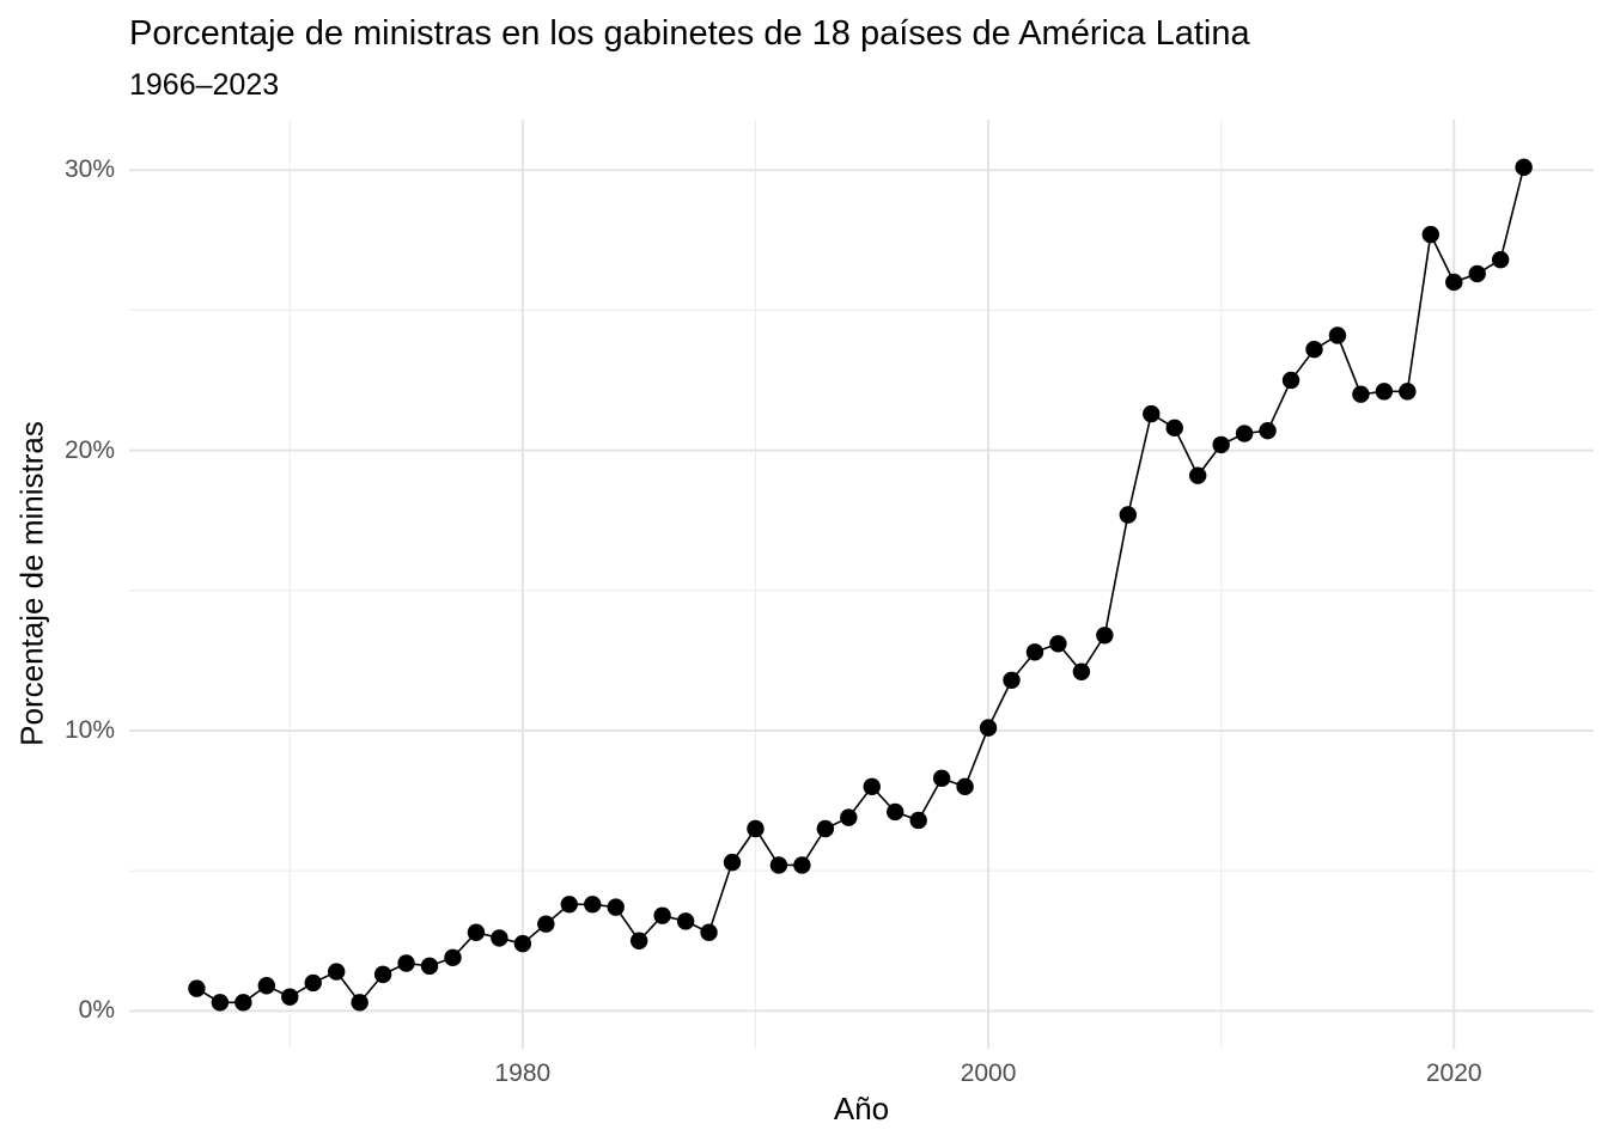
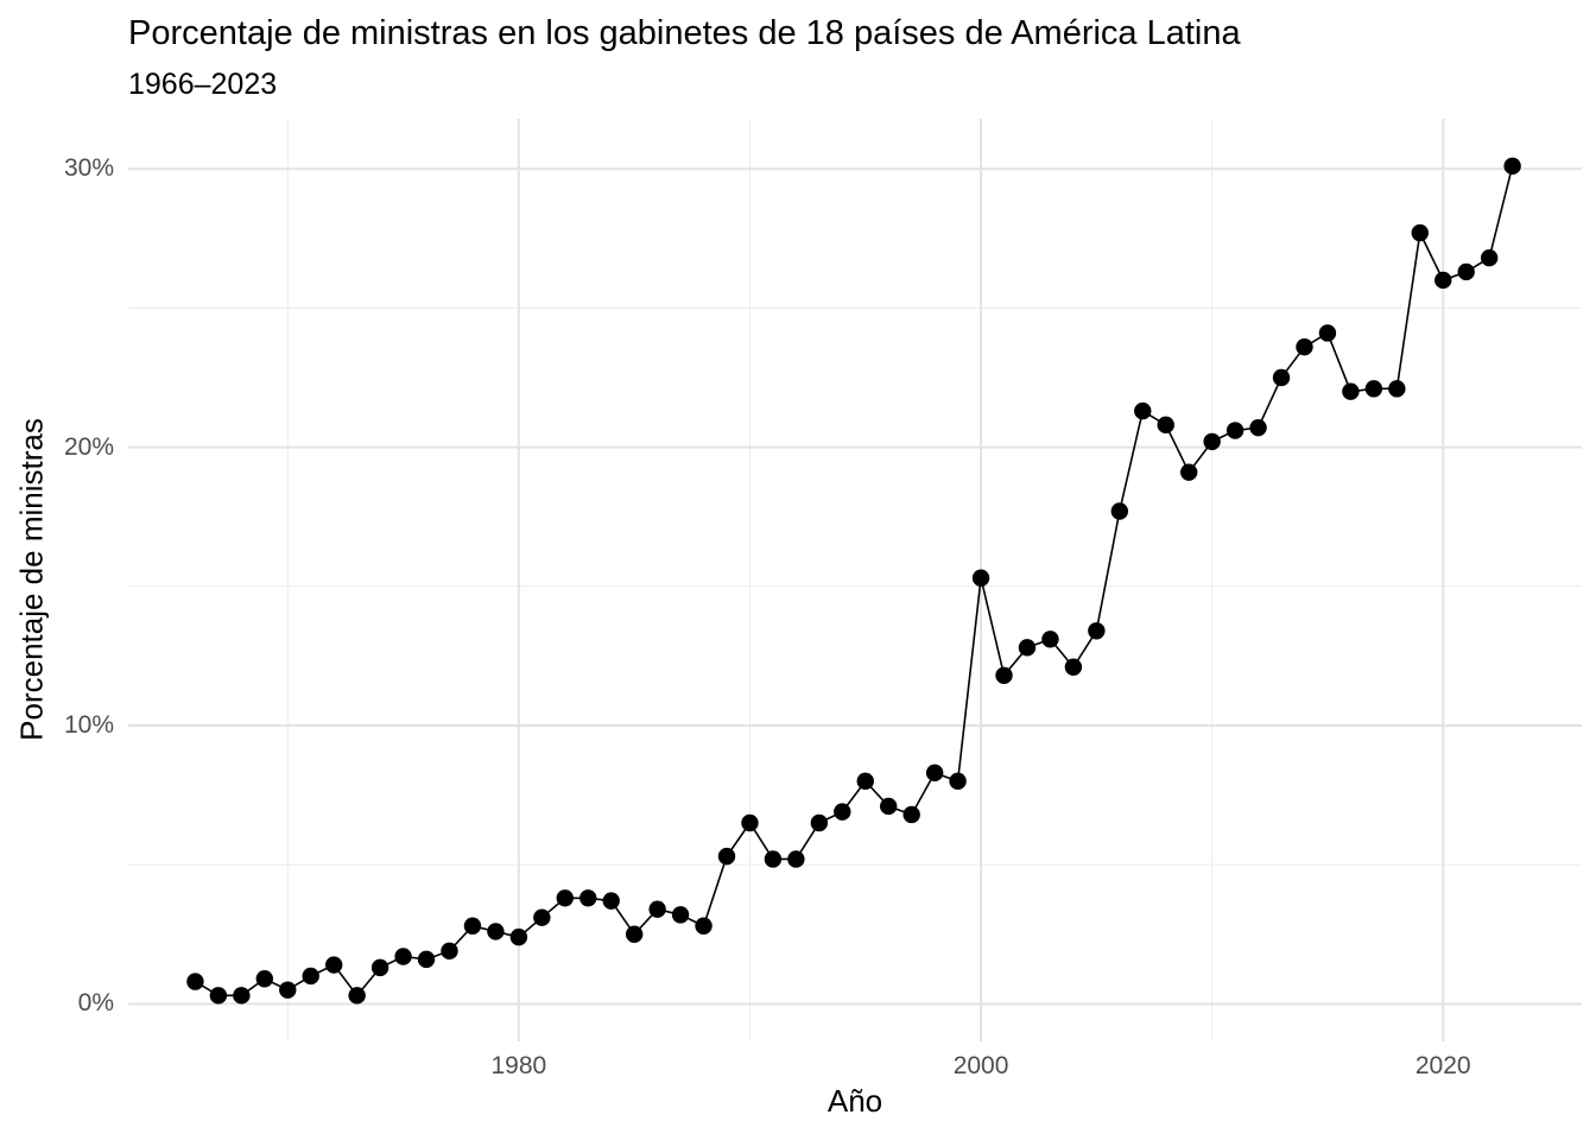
2000: 10.1% -> 15.3%
